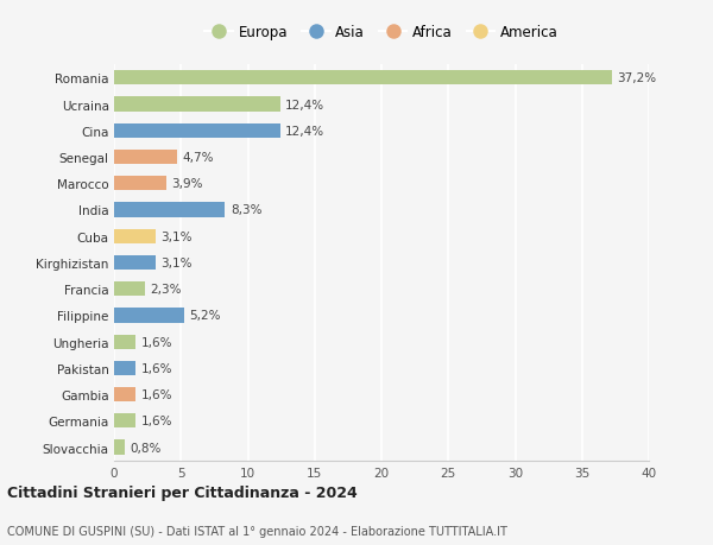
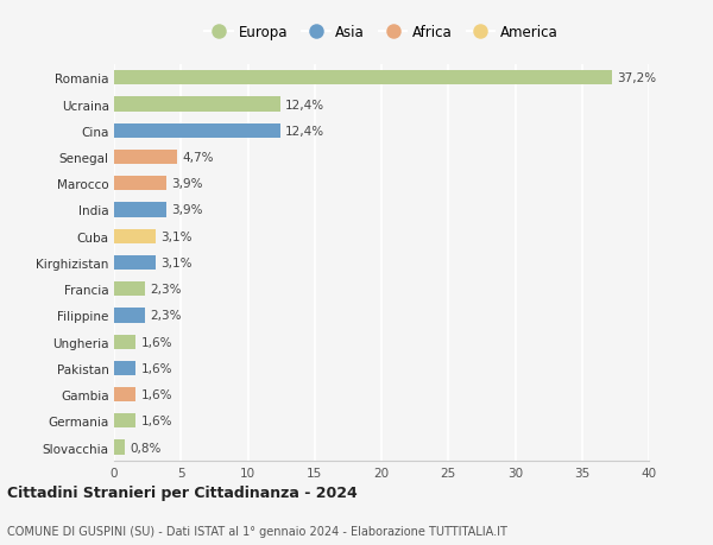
India: 8,3% -> 3,9%
Filippine: 5,2% -> 2,3%
